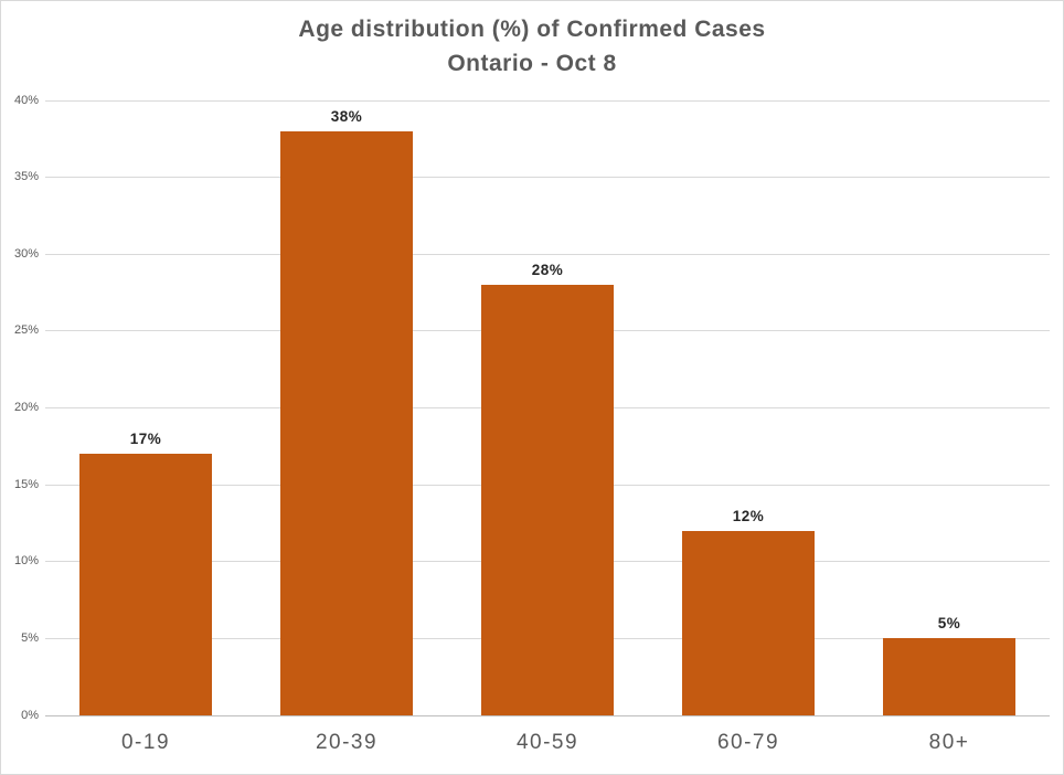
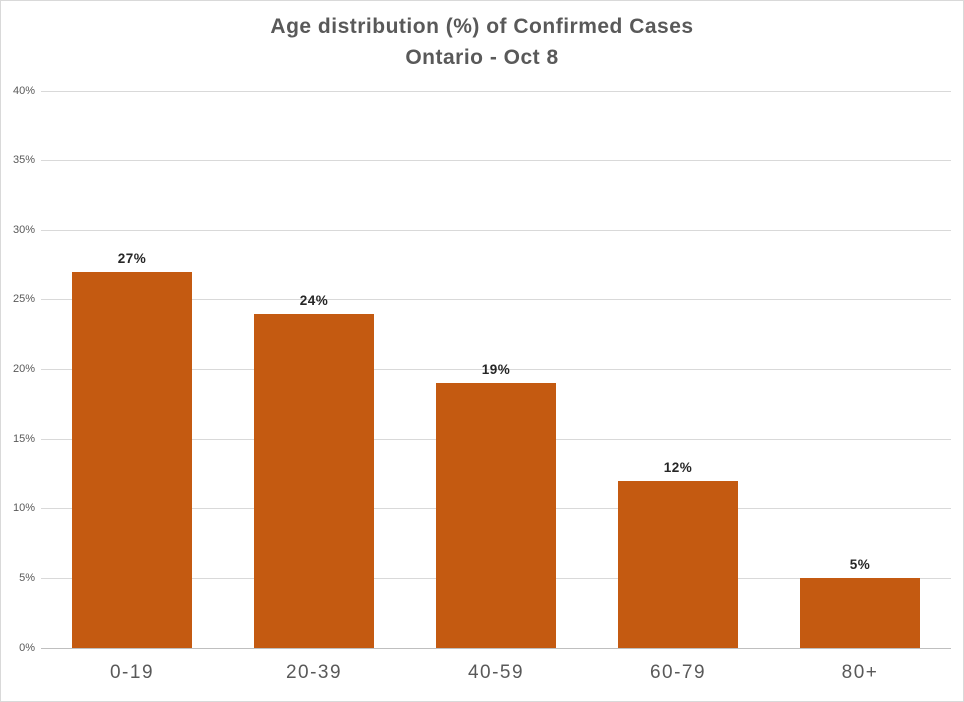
0-19: 17% -> 27%
20-39: 38% -> 24%
40-59: 28% -> 19%
